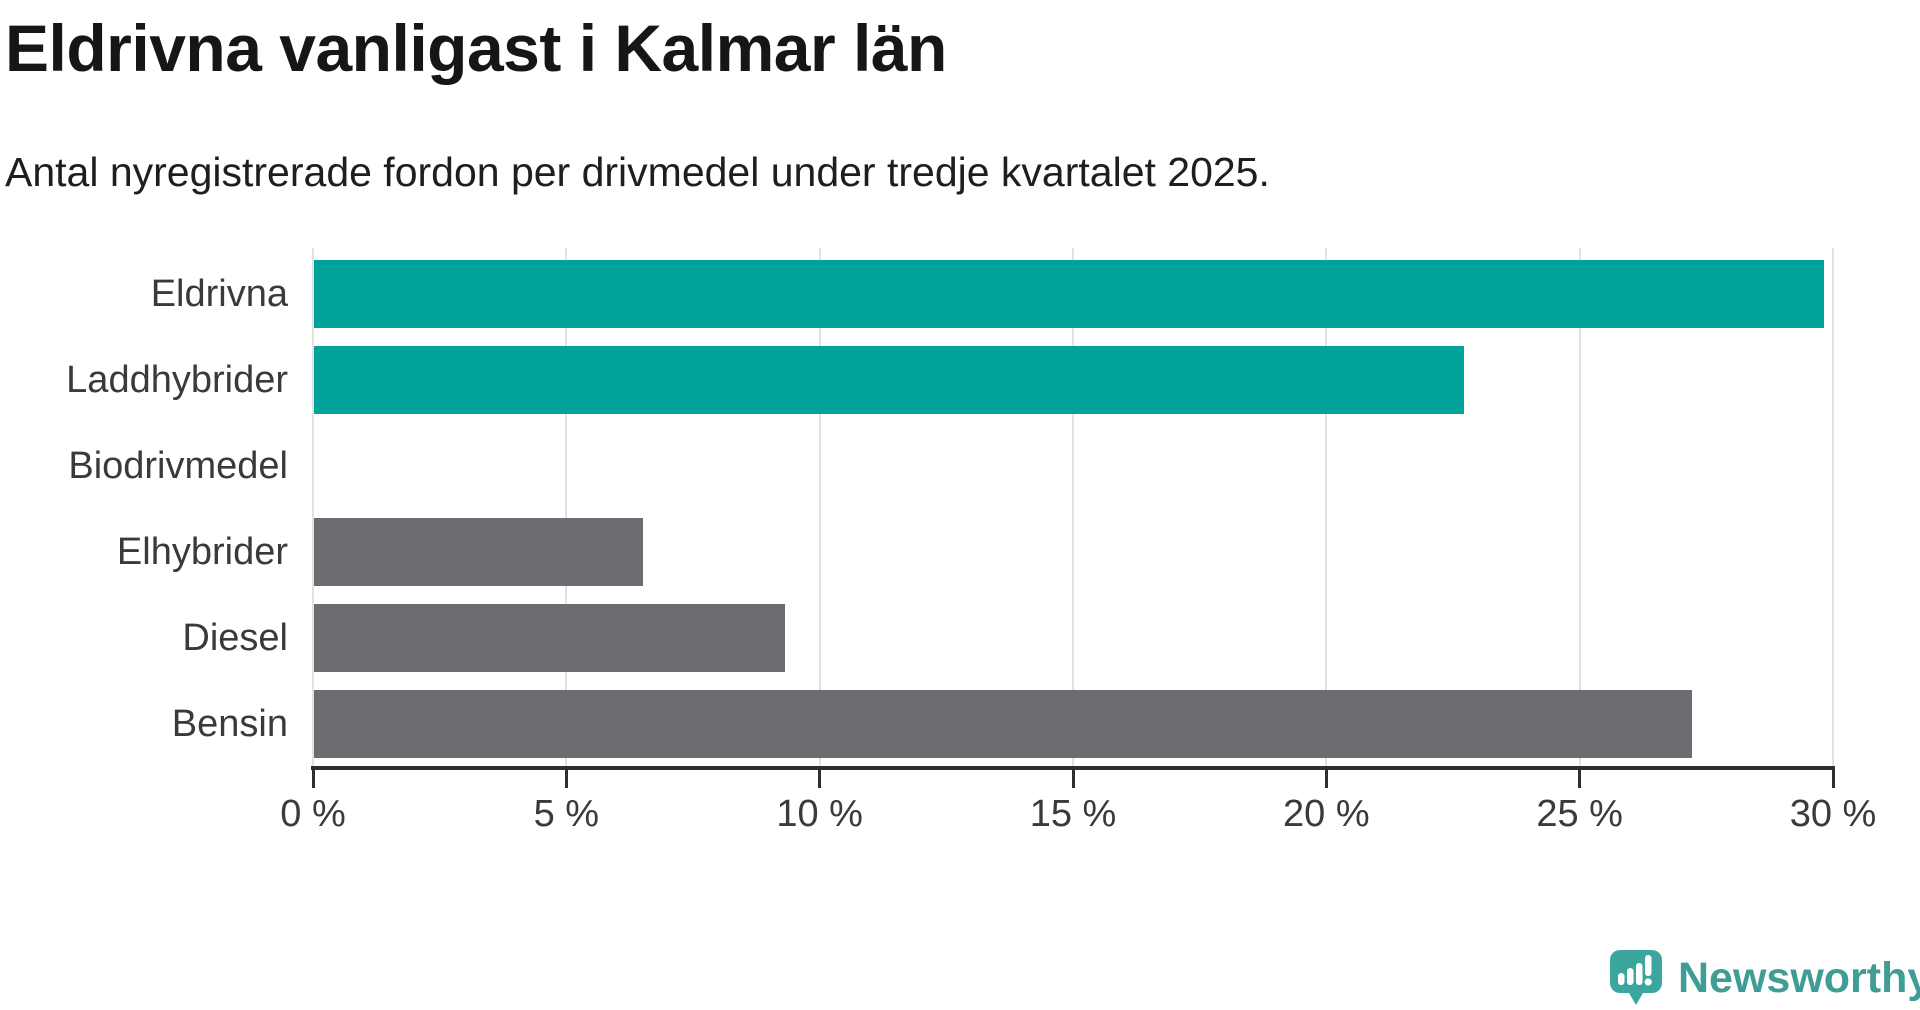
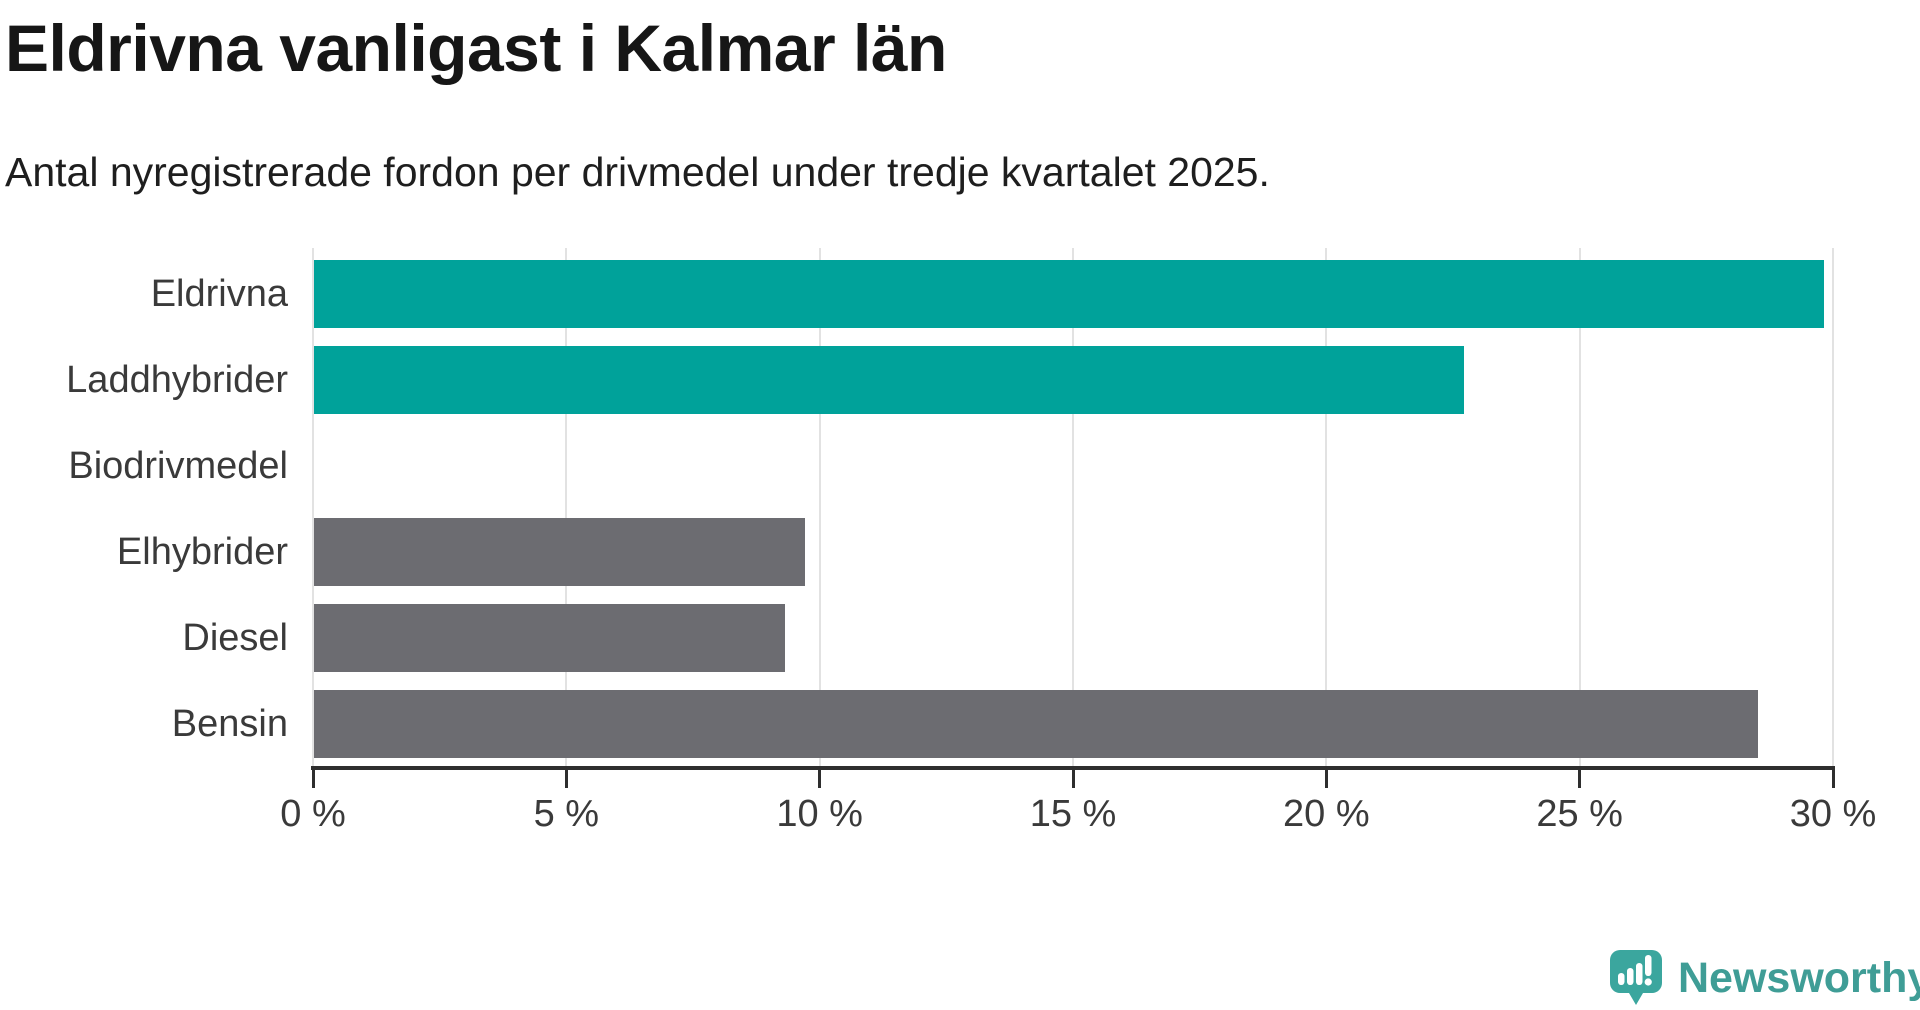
Elhybrider: 6.5% -> 9.7%
Bensin: 27.2% -> 28.5%
